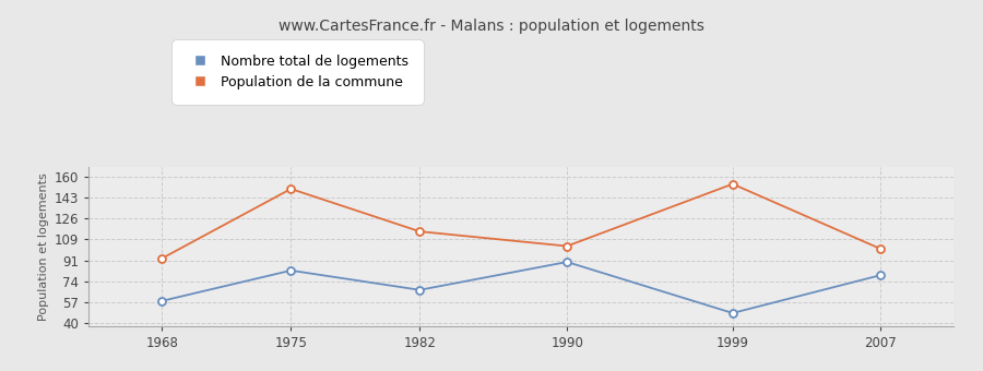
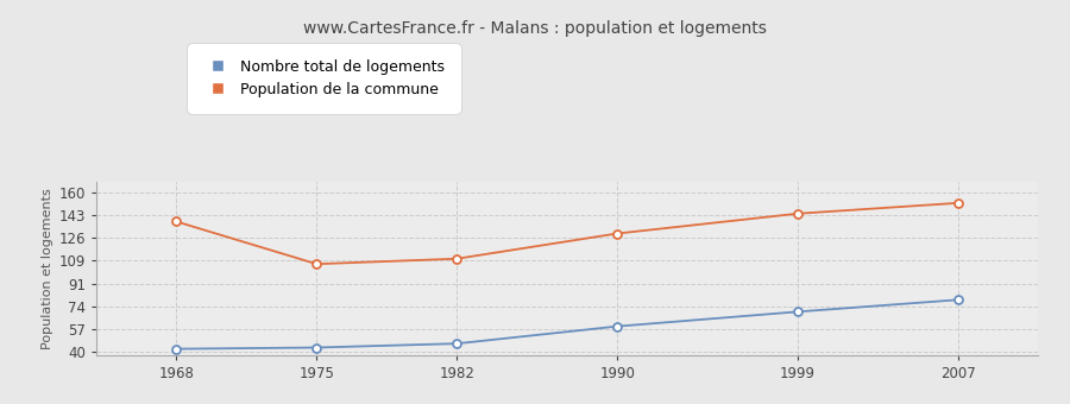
Nombre total de logements/1968: 58 -> 42
Population de la commune/1968: 93 -> 138
Nombre total de logements/1975: 83 -> 43
Population de la commune/1975: 150 -> 106
Nombre total de logements/1982: 67 -> 46
Population de la commune/1982: 115 -> 110
Nombre total de logements/1990: 90 -> 59
Population de la commune/1990: 103 -> 129
Nombre total de logements/1999: 48 -> 70
Population de la commune/1999: 154 -> 144
Population de la commune/2007: 101 -> 152
